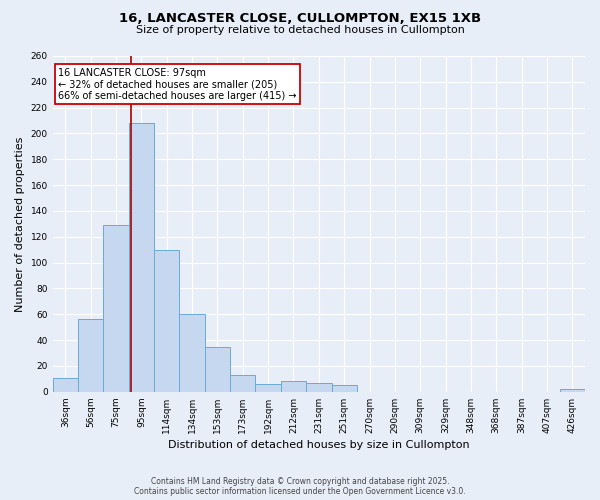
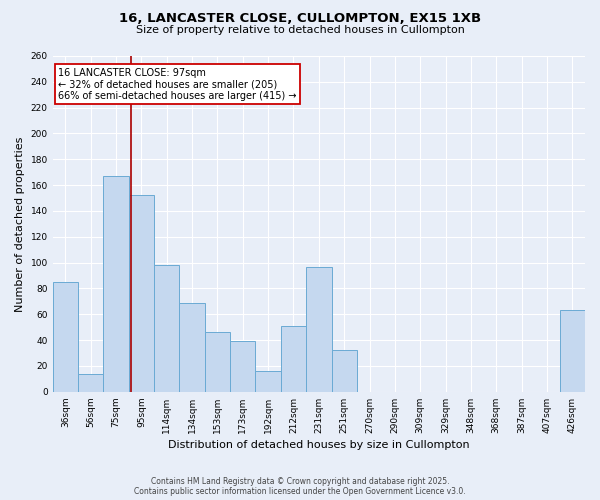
36sqm: 11 -> 85
56sqm: 56 -> 14
75sqm: 129 -> 167
95sqm: 208 -> 152
114sqm: 110 -> 98
134sqm: 60 -> 69
153sqm: 35 -> 46
173sqm: 13 -> 39
192sqm: 6 -> 16
212sqm: 8 -> 51
231sqm: 7 -> 97
251sqm: 5 -> 32
426sqm: 2 -> 63
